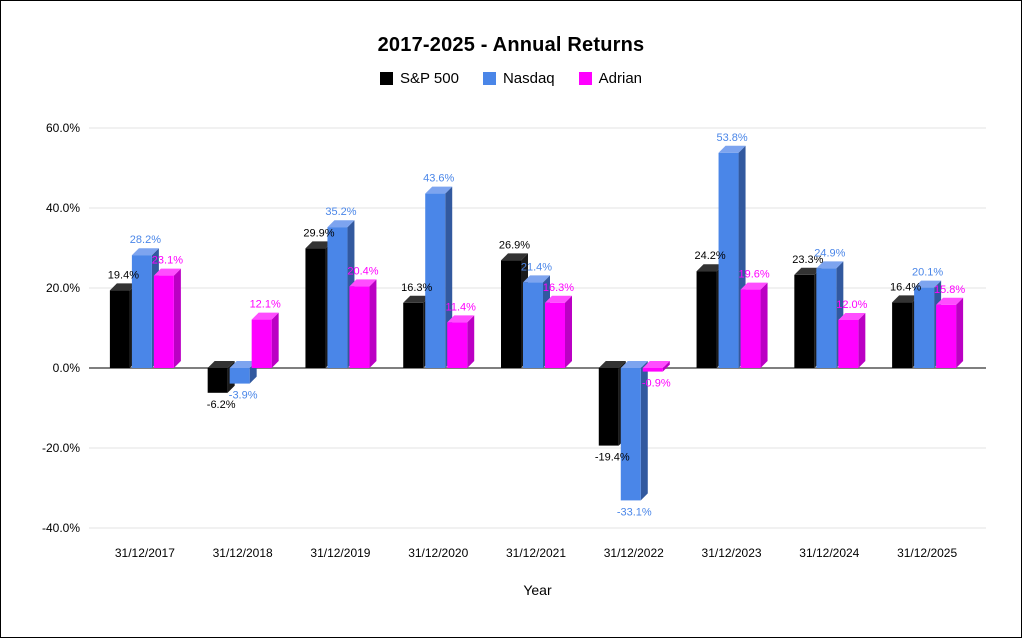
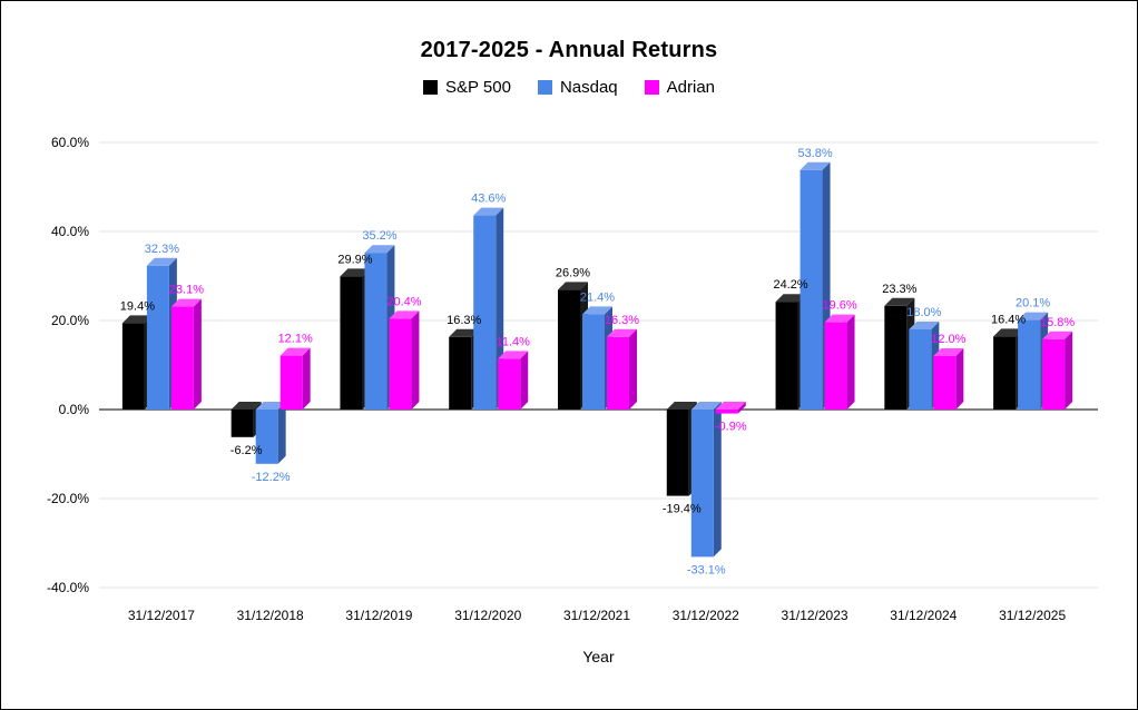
Nasdaq/31/12/2017: 28.2% -> 32.3%
Nasdaq/31/12/2018: -3.9% -> -12.2%
Nasdaq/31/12/2024: 24.9% -> 18.0%
